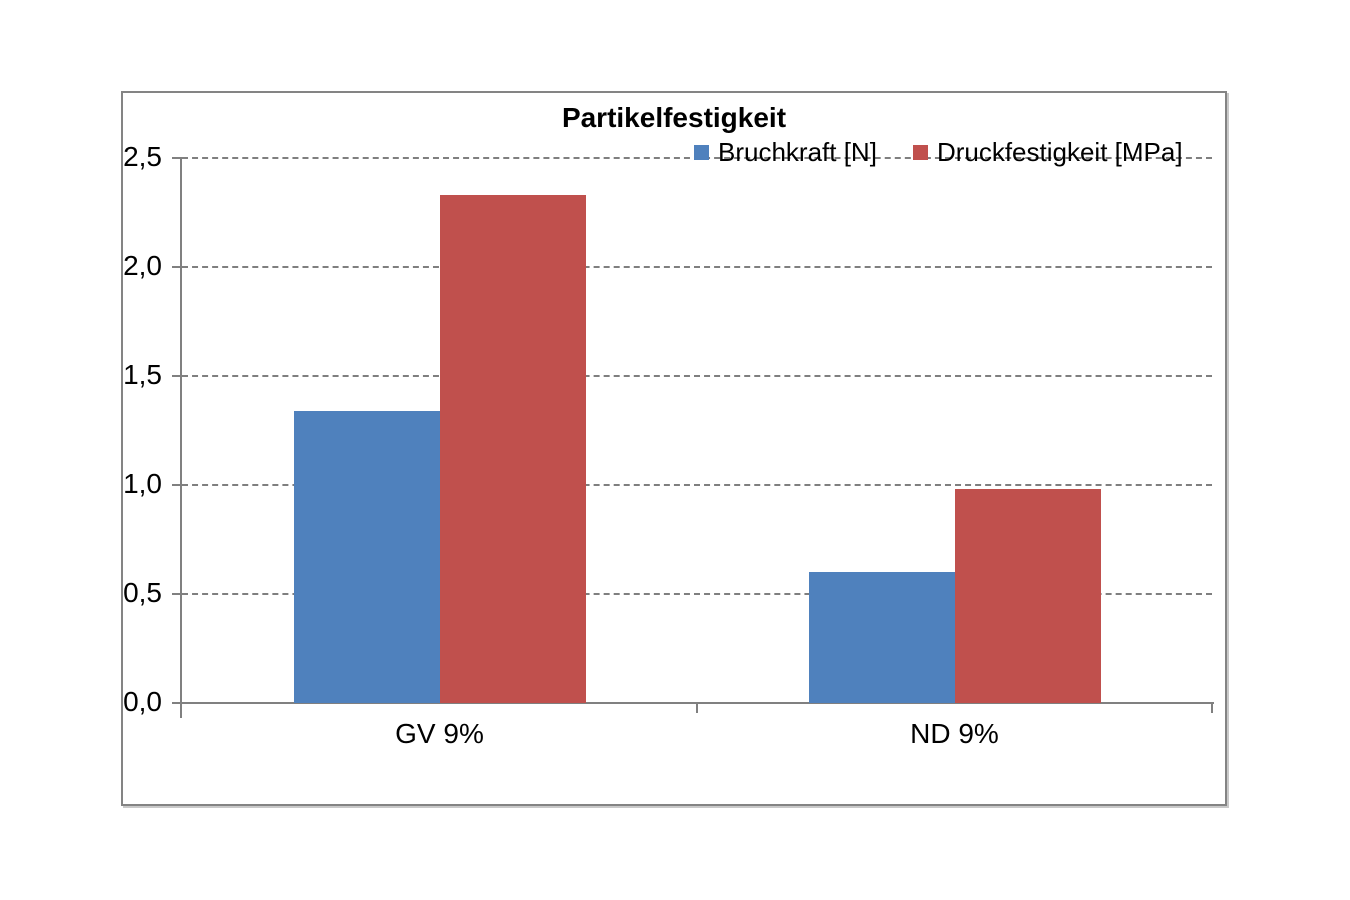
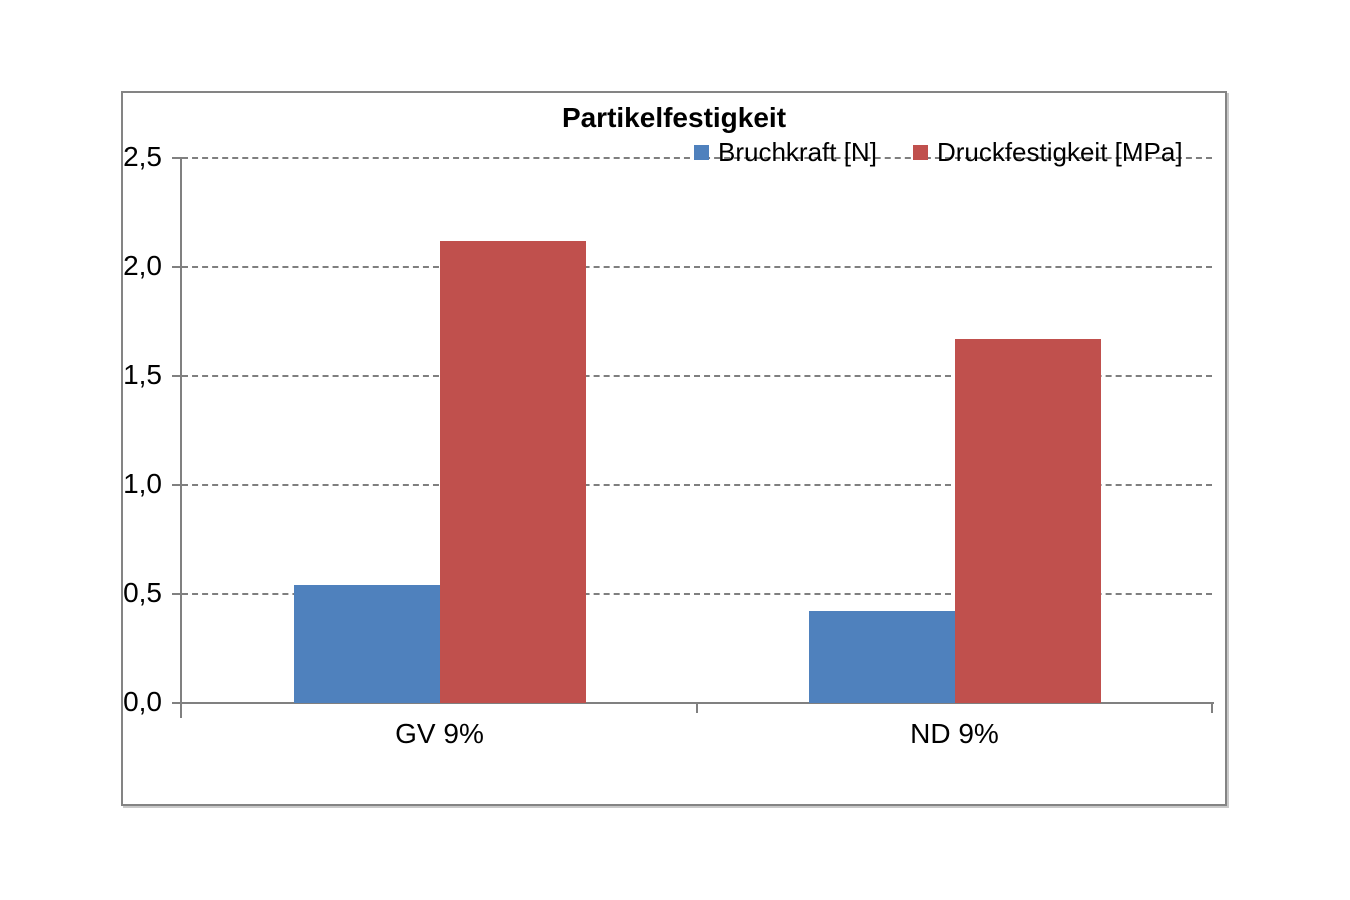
Bruchkraft [N]/GV 9%: 1,34 -> 0,54
Druckfestigkeit [MPa]/GV 9%: 2,33 -> 2,12
Bruchkraft [N]/ND 9%: 0,60 -> 0,42
Druckfestigkeit [MPa]/ND 9%: 0,98 -> 1,67
